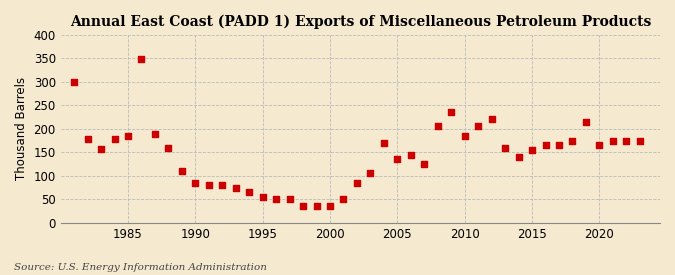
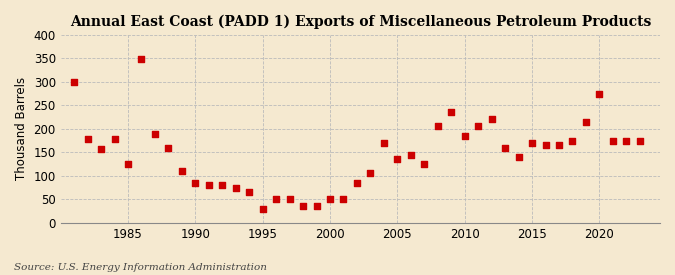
1985: 185 -> 125
1995: 55 -> 30
2000: 35 -> 50
2015: 155 -> 170
2020: 165 -> 275
